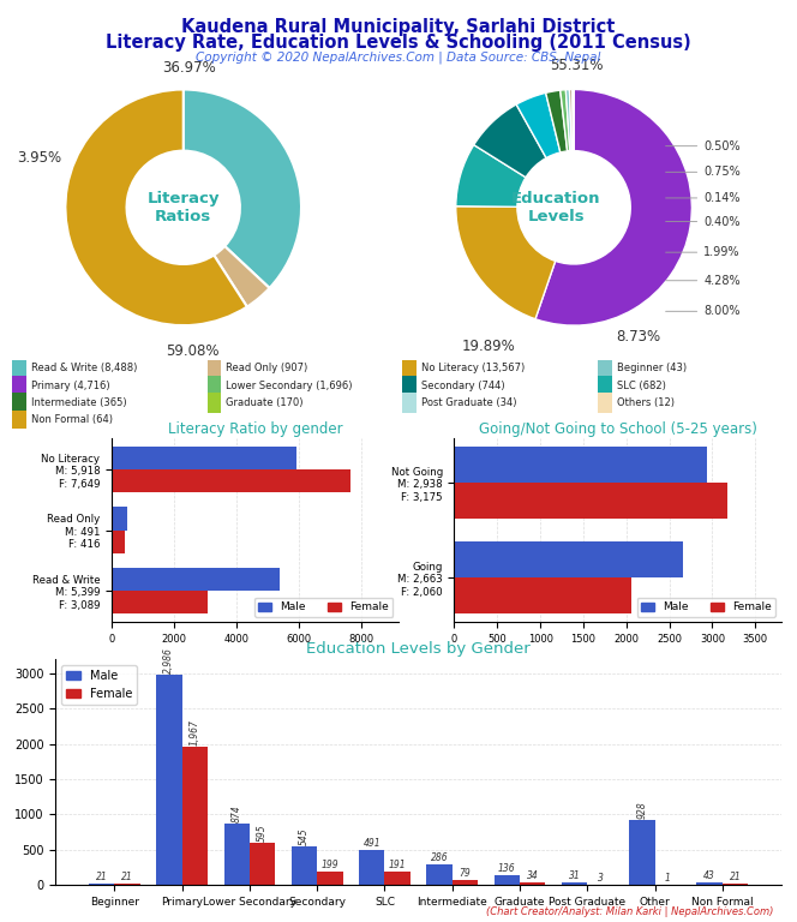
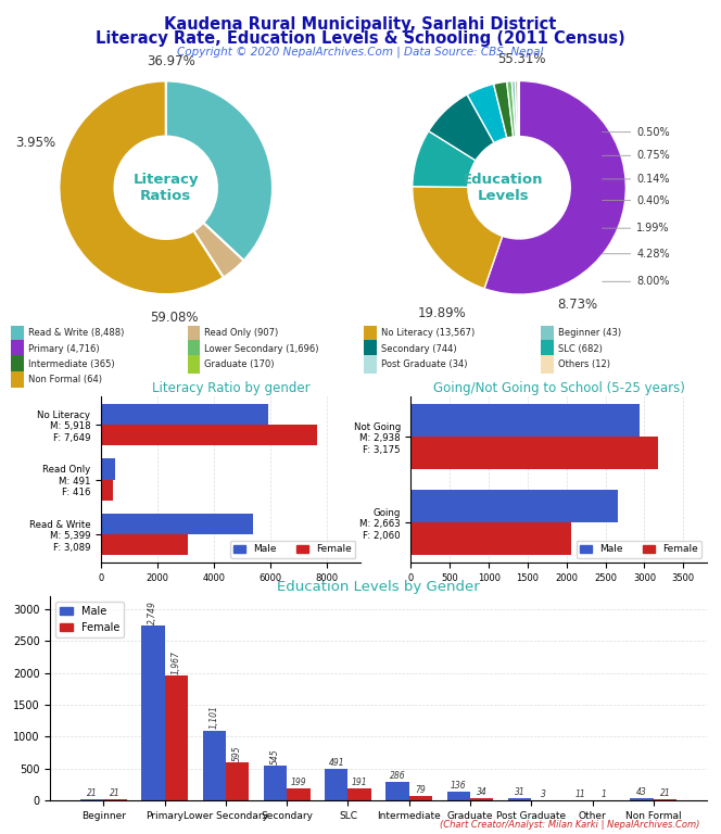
Education Levels by Gender/Male/Primary: 2,986 -> 2,749
Education Levels by Gender/Male/Lower Secondary: 874 -> 1,101
Education Levels by Gender/Male/Other: 928 -> 11
